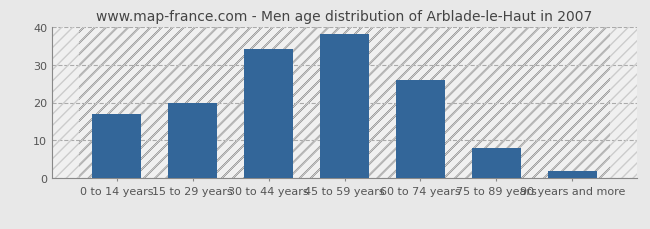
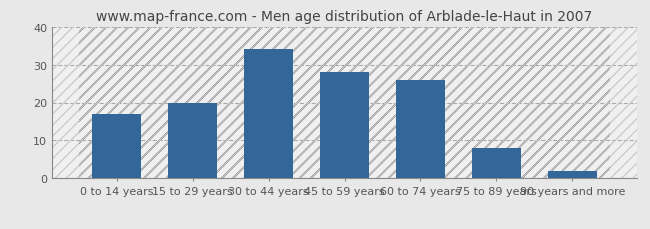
45 to 59 years: 38 -> 28
